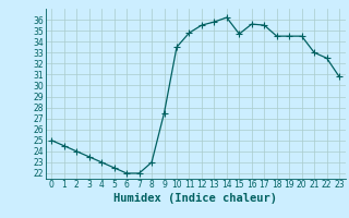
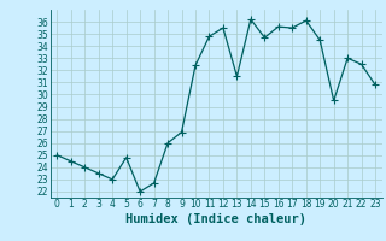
5: 22.5 -> 24.8
7: 22.0 -> 22.7
8: 23.0 -> 26.0
9: 27.5 -> 26.9
10: 33.5 -> 32.4
13: 35.8 -> 31.5
18: 34.5 -> 36.1
20: 34.5 -> 29.5
